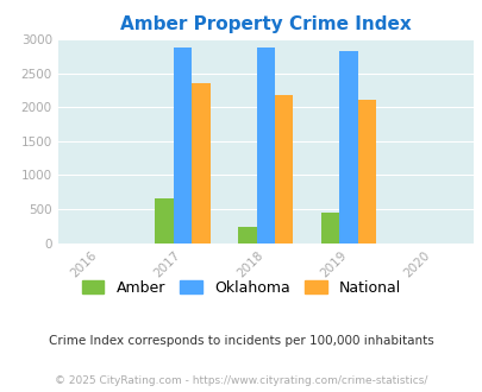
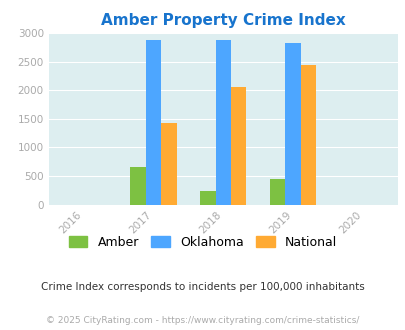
National/2017: 2350 -> 1420
National/2018: 2180 -> 2060
National/2019: 2100 -> 2440
